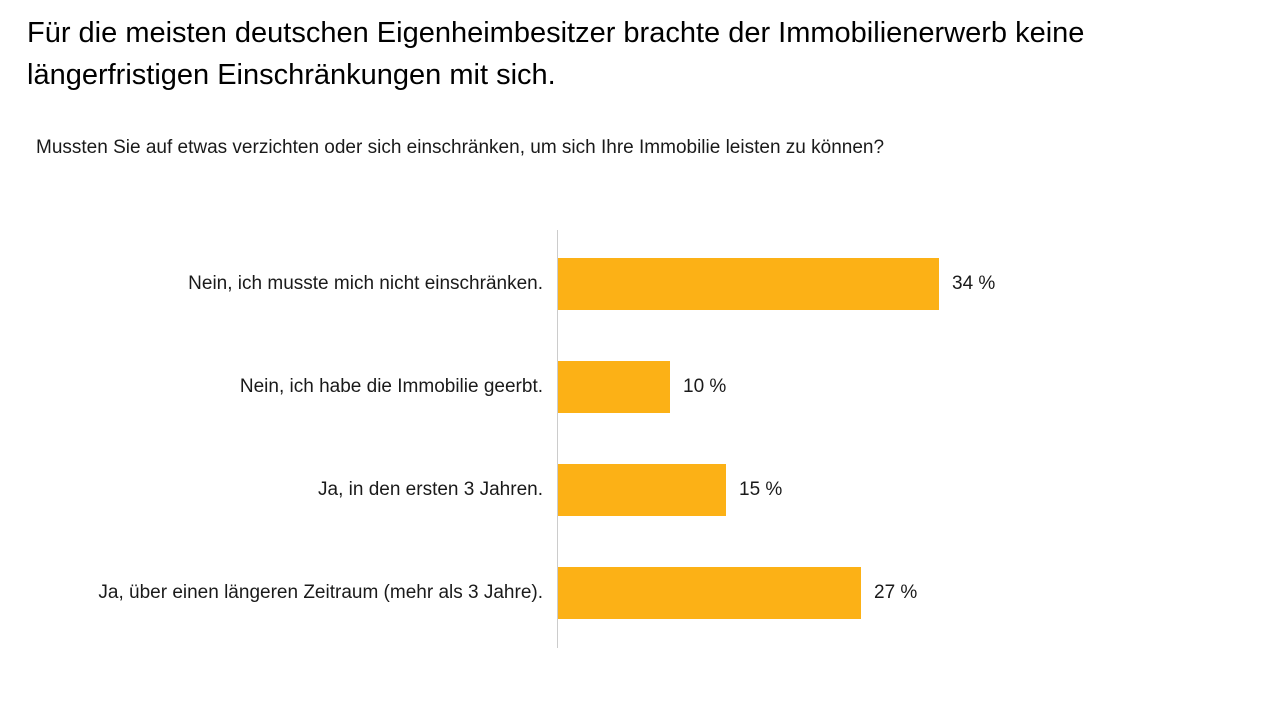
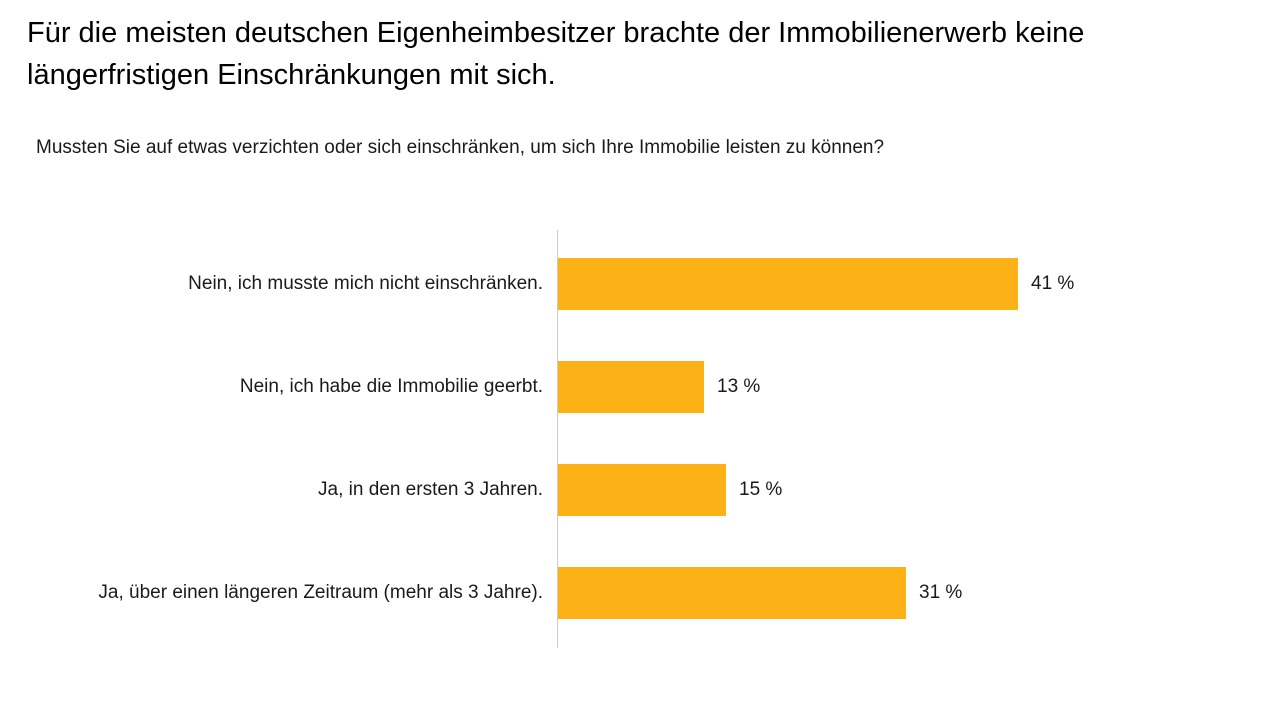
Nein, ich musste mich nicht einschränken.: 34 -> 41
Nein, ich habe die Immobilie geerbt.: 10 -> 13
Ja, über einen längeren Zeitraum (mehr als 3 Jahre).: 27 -> 31
